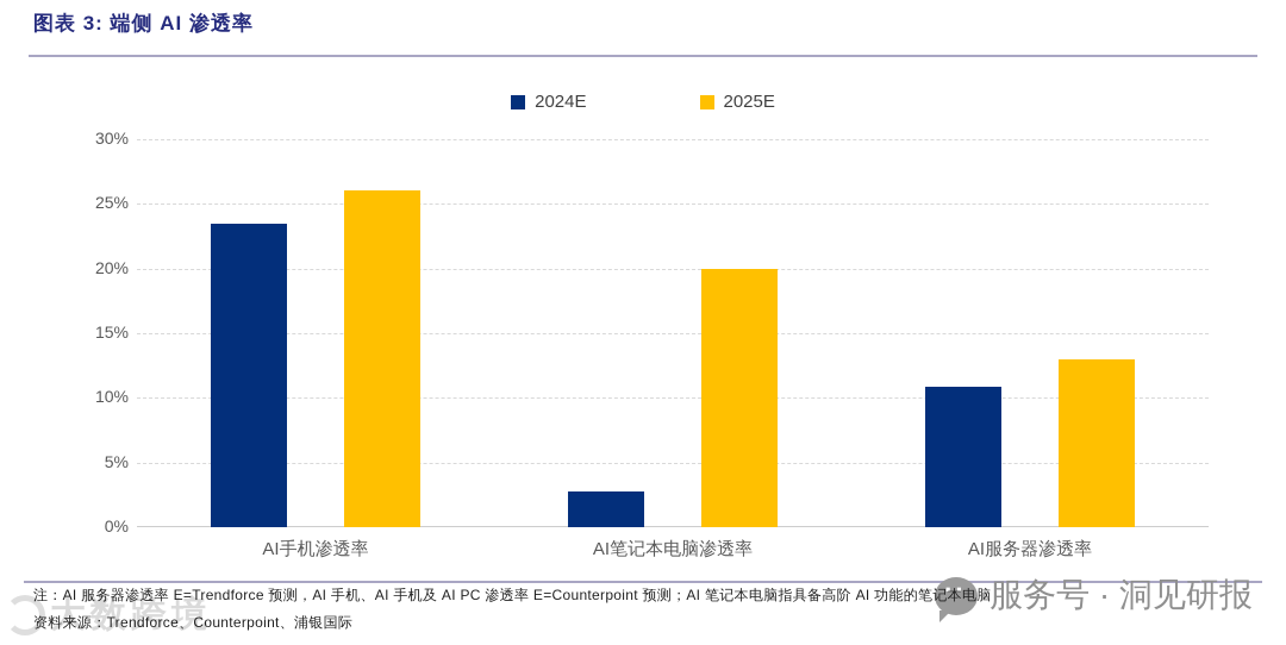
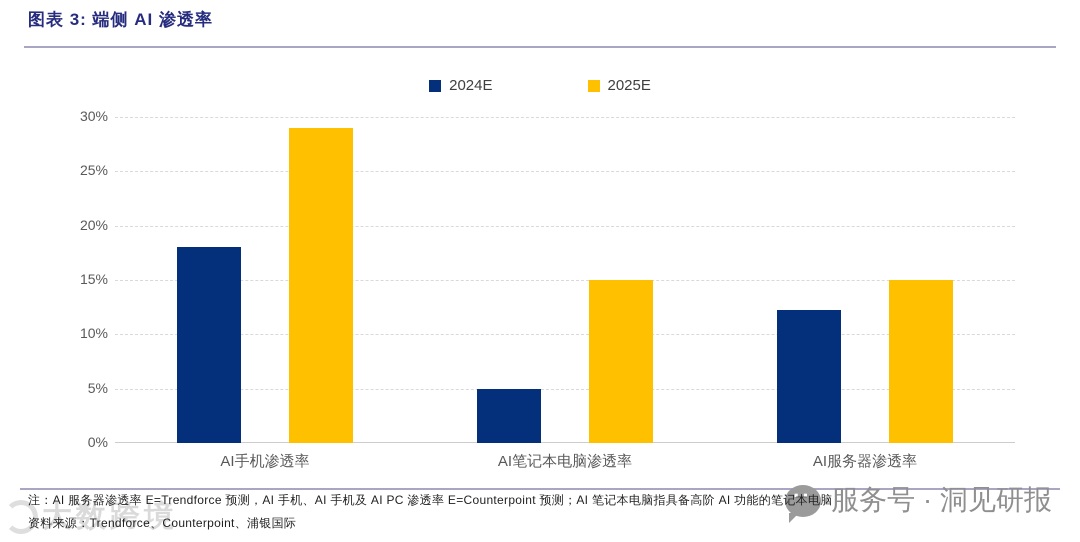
2024E/AI手机渗透率: 23.5% -> 18.0%
2025E/AI手机渗透率: 26% -> 29%
2024E/AI笔记本电脑渗透率: 2.8% -> 5.0%
2025E/AI笔记本电脑渗透率: 20% -> 15%
2024E/AI服务器渗透率: 10.9% -> 12.2%
2025E/AI服务器渗透率: 13% -> 15%
